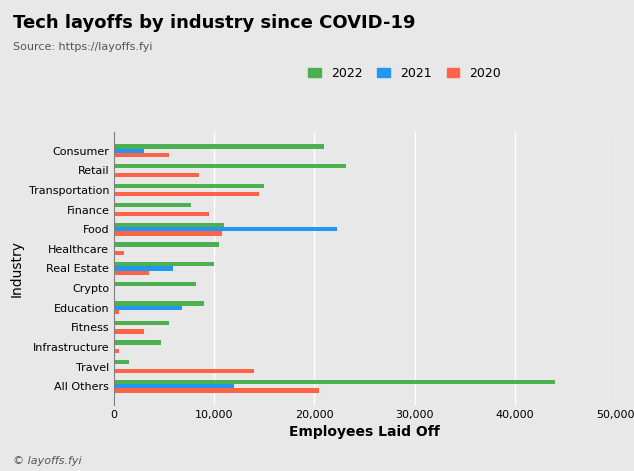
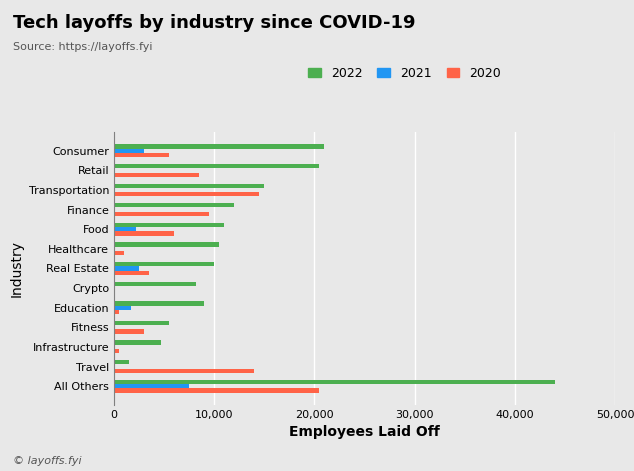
2022/Retail: 23,100 -> 20,500
2022/Finance: 7,700 -> 12,000
2021/Food: 22,200 -> 2,200
2020/Food: 10,800 -> 6,000
2021/Real Estate: 5,900 -> 2,500
2021/Education: 6,800 -> 1,700
2021/All Others: 12,000 -> 7,500
